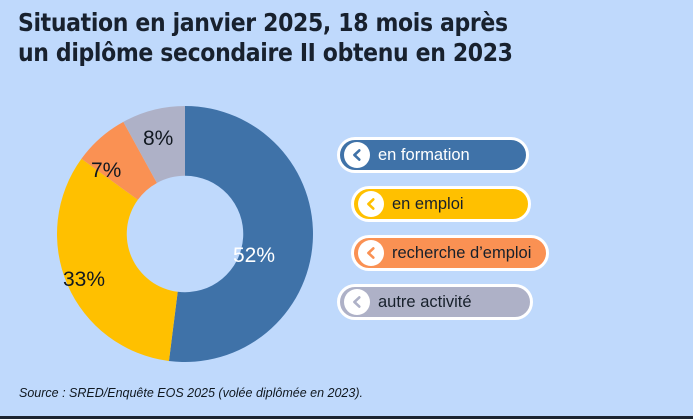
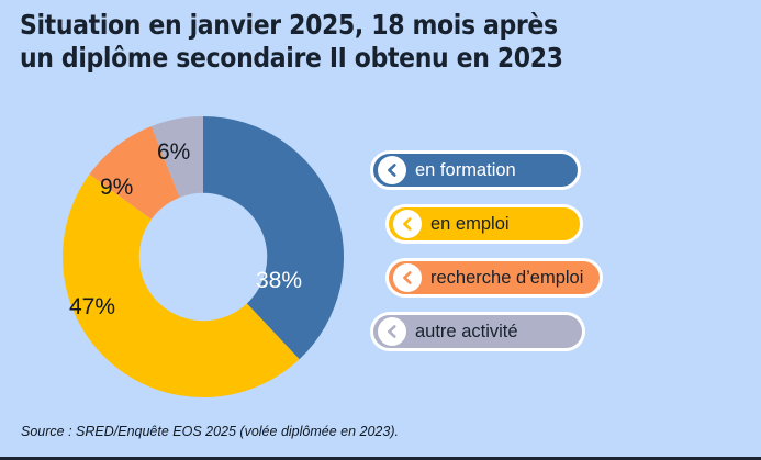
en formation: 52% -> 38%
en emploi: 33% -> 47%
recherche d’emploi: 7% -> 9%
autre activité: 8% -> 6%
